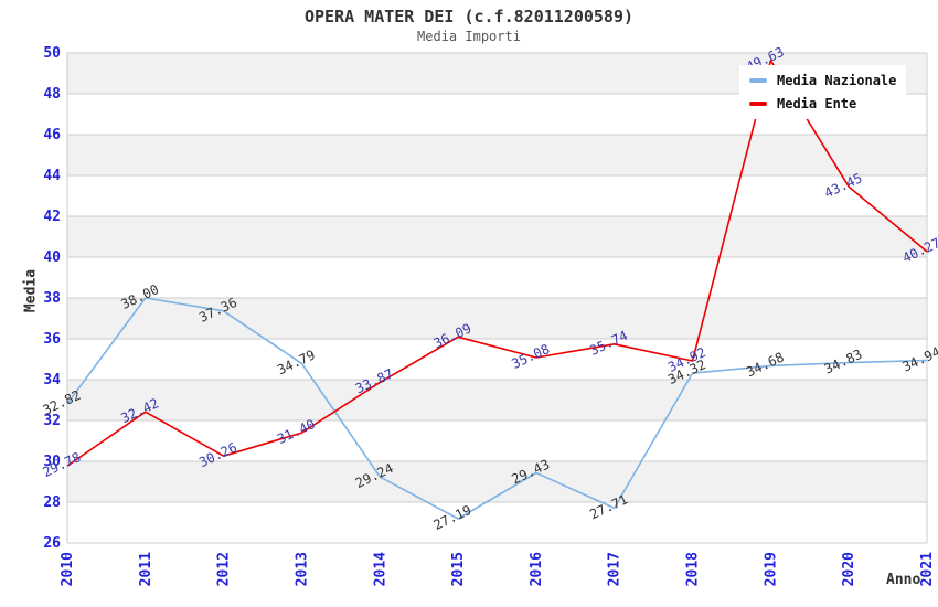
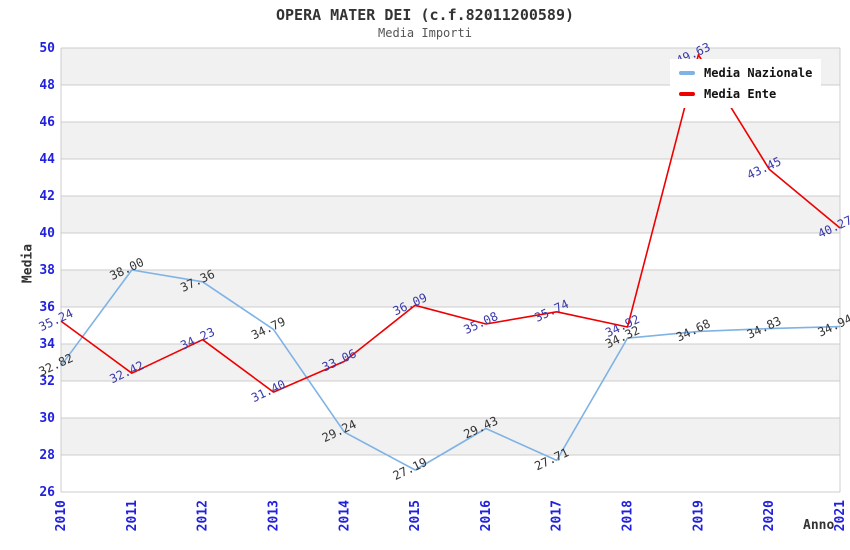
Media Ente/2010: 29.78 -> 35.24
Media Ente/2012: 30.26 -> 34.23
Media Ente/2014: 33.87 -> 33.06
